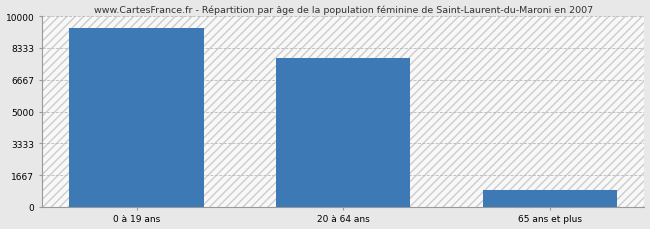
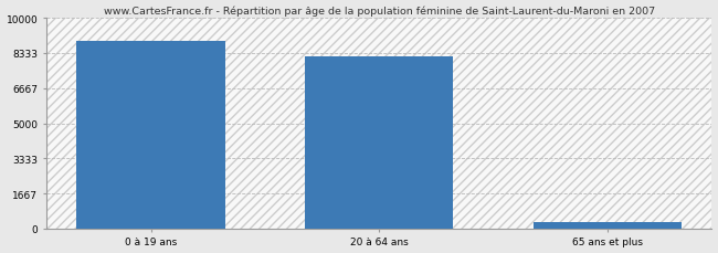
0 à 19 ans: 9400 -> 8900
20 à 64 ans: 7800 -> 8200
65 ans et plus: 900 -> 300
